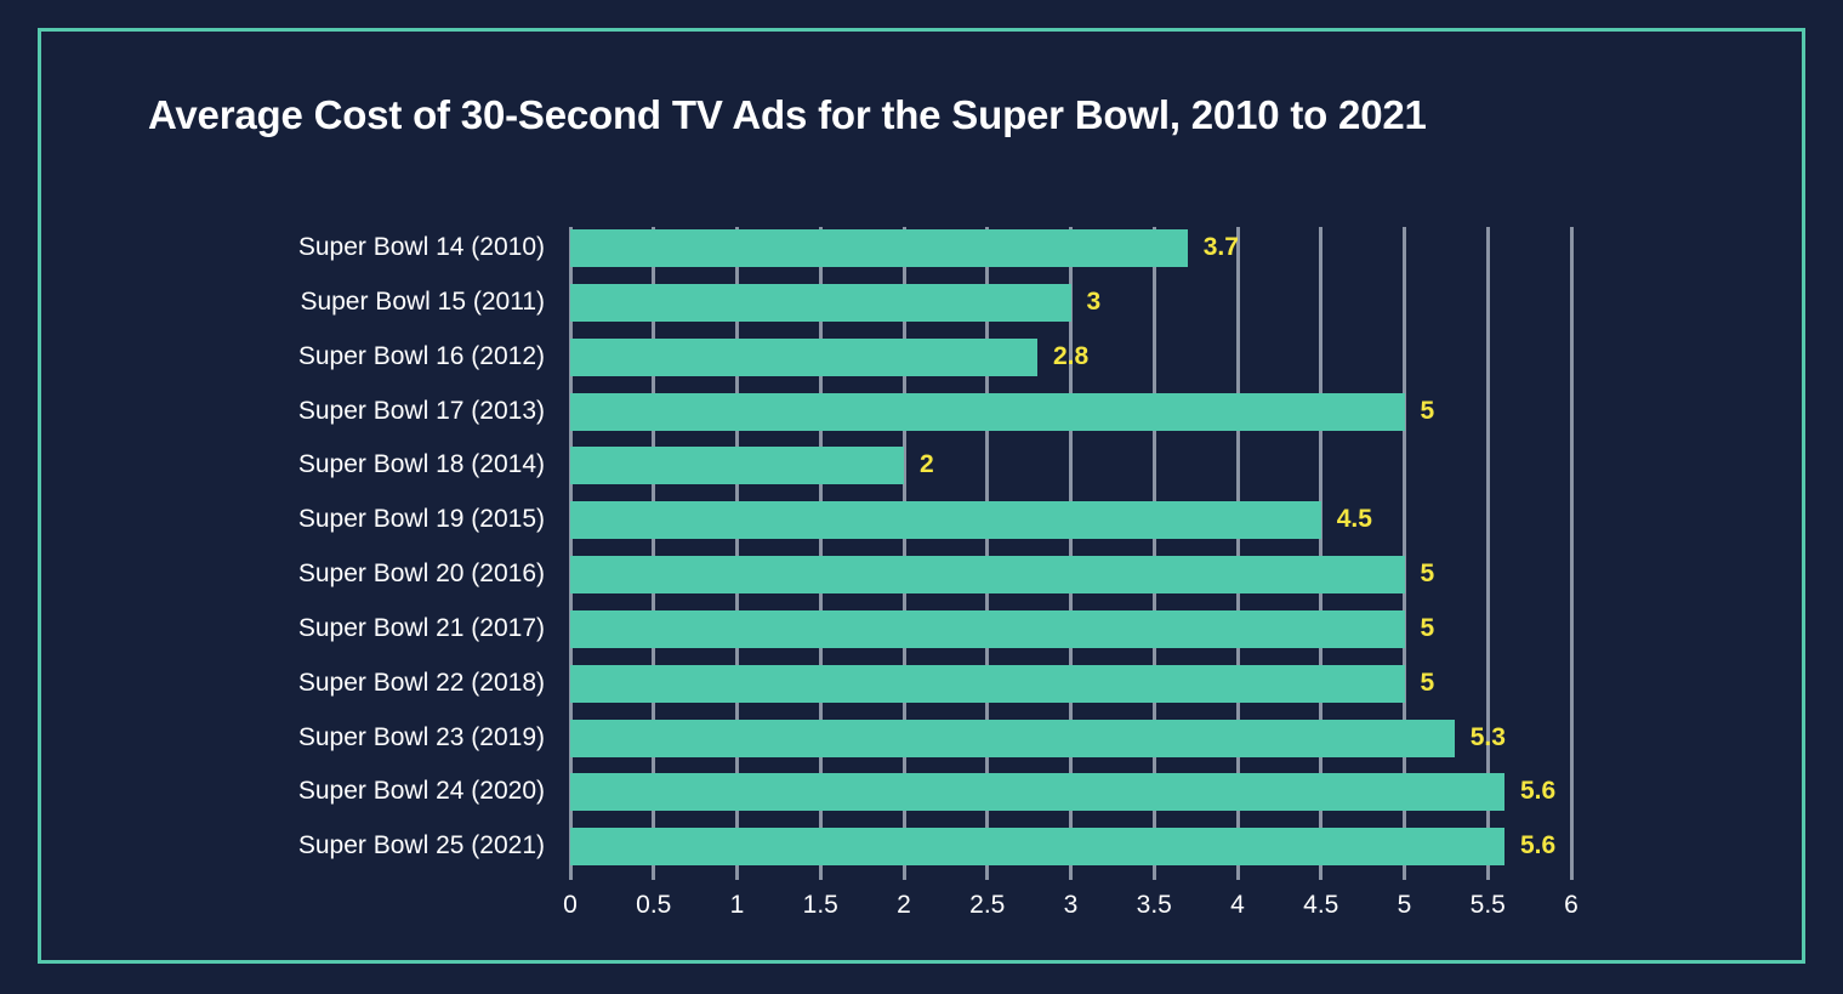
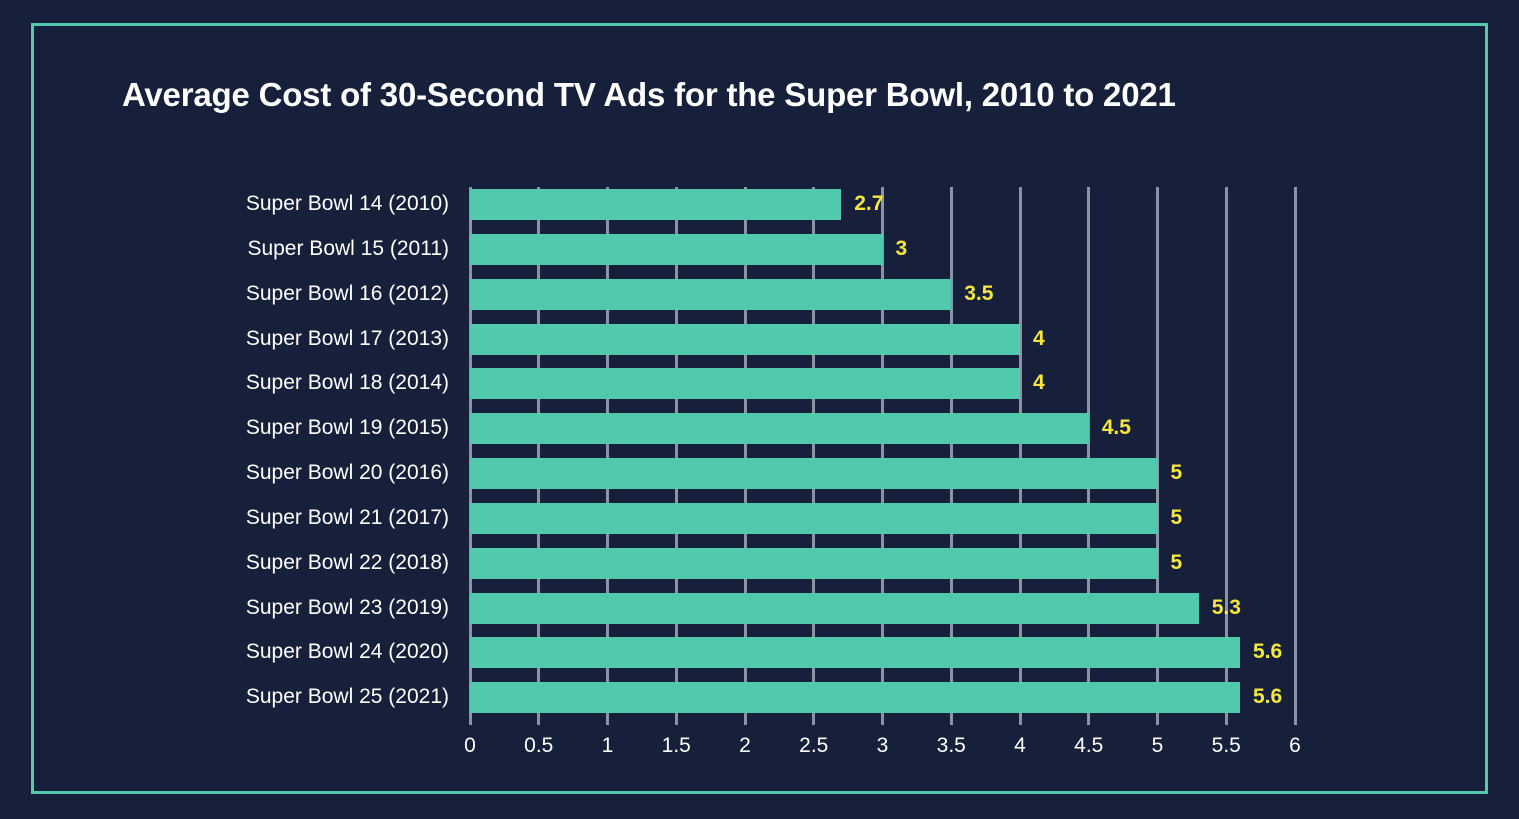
Super Bowl 14 (2010): 3.7 -> 2.7
Super Bowl 16 (2012): 2.8 -> 3.5
Super Bowl 17 (2013): 5 -> 4
Super Bowl 18 (2014): 2 -> 4
